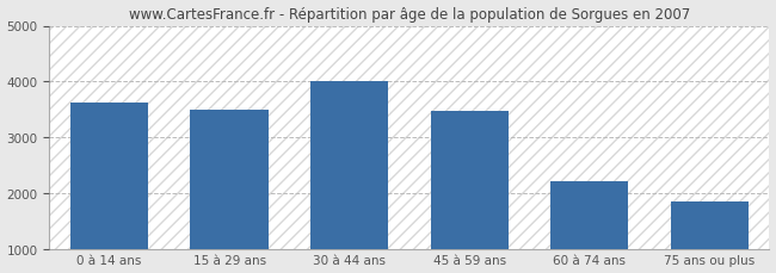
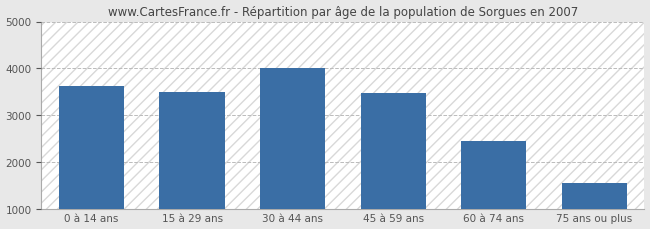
60 à 74 ans: 2200 -> 2450
75 ans ou plus: 1850 -> 1550
